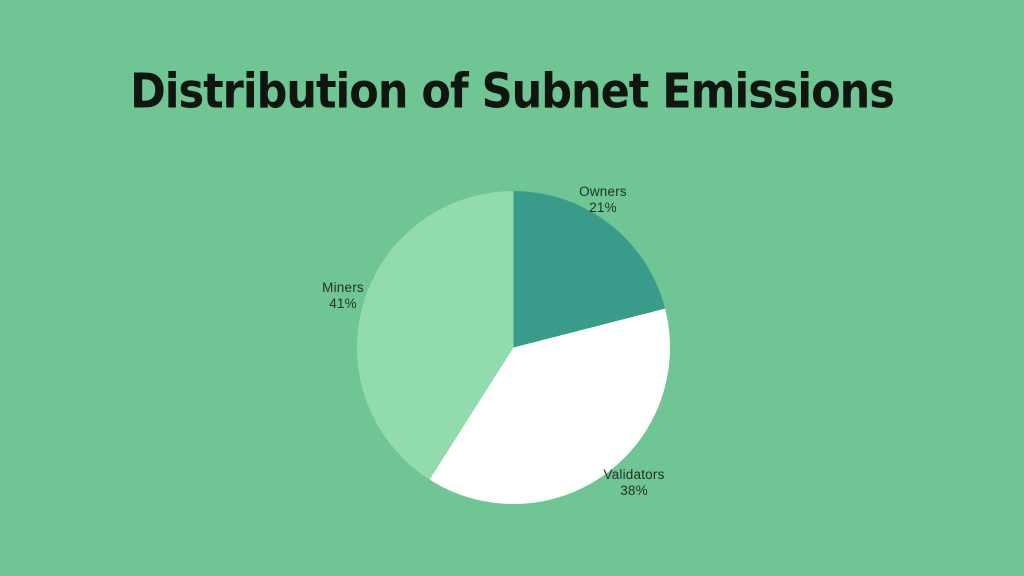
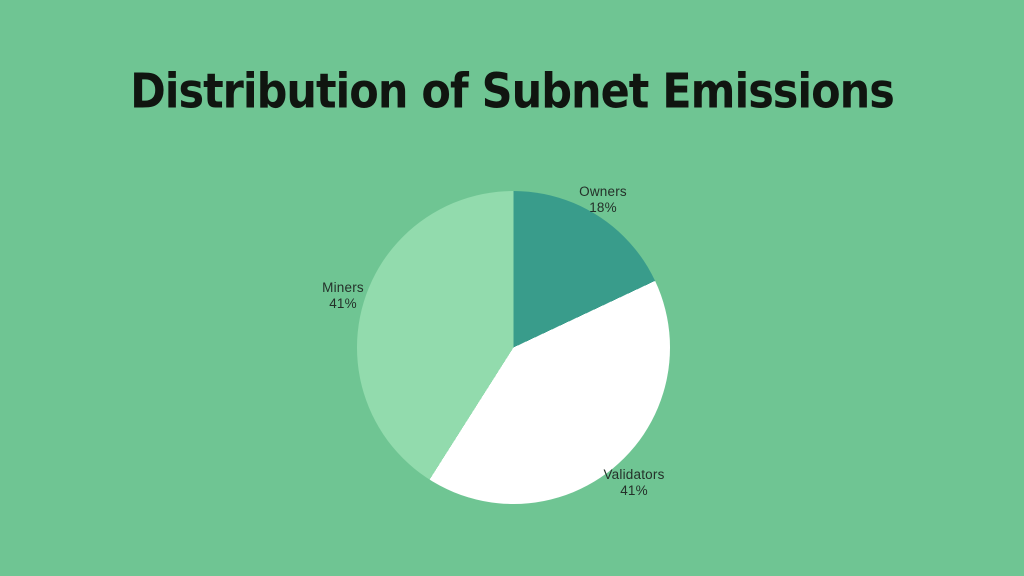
Owners: 21% -> 18%
Validators: 38% -> 41%
